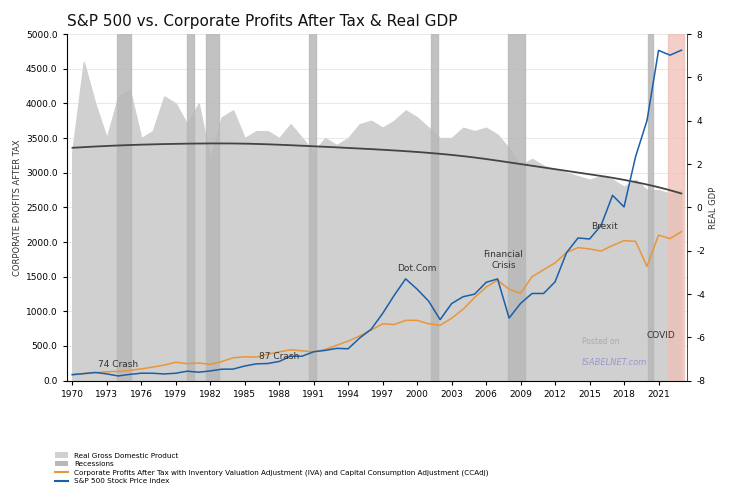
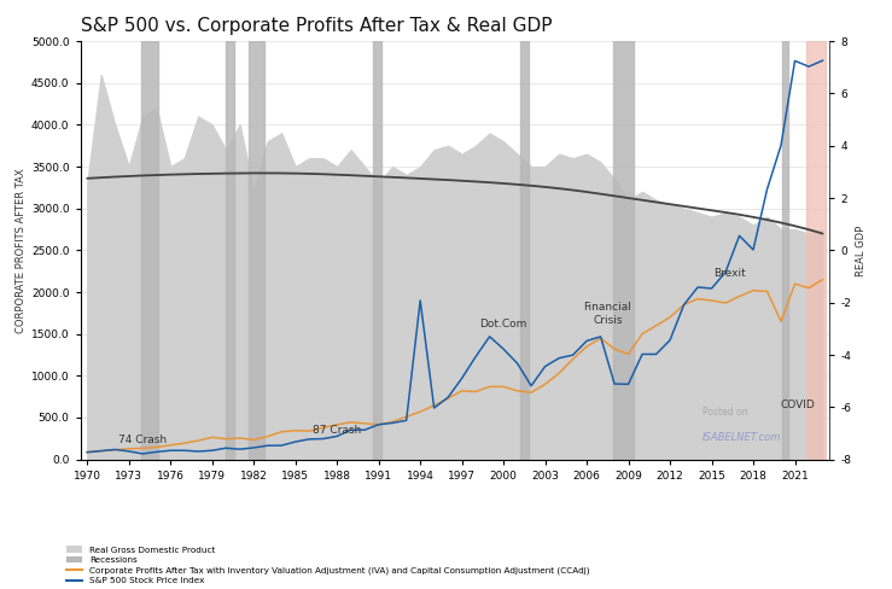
S&P 500 Stock Price Index/1994: 460 -> 1900
S&P 500 Stock Price Index/2009: 1120 -> 900
